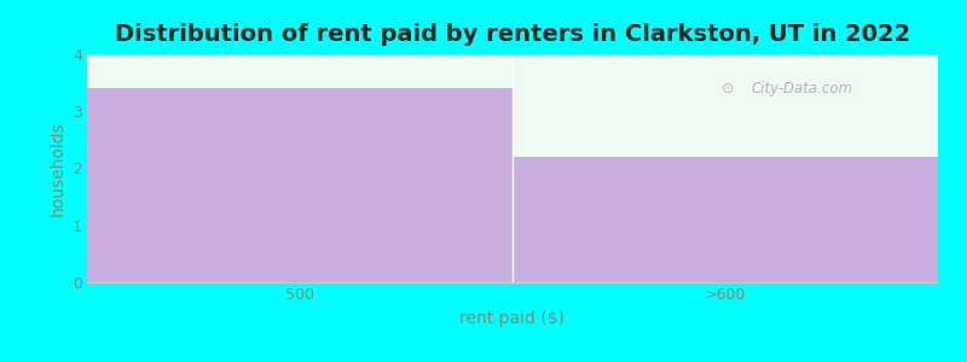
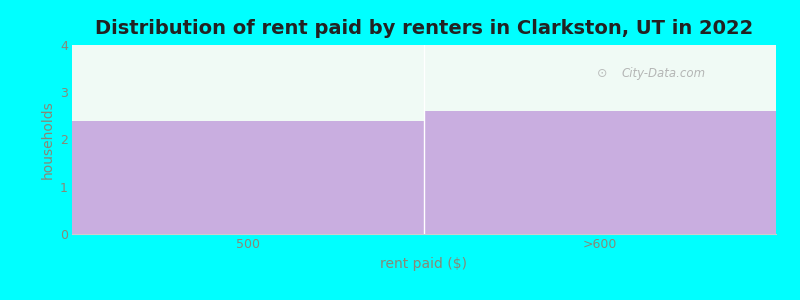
500: 3.4 -> 2.4
>600: 2.2 -> 2.6
